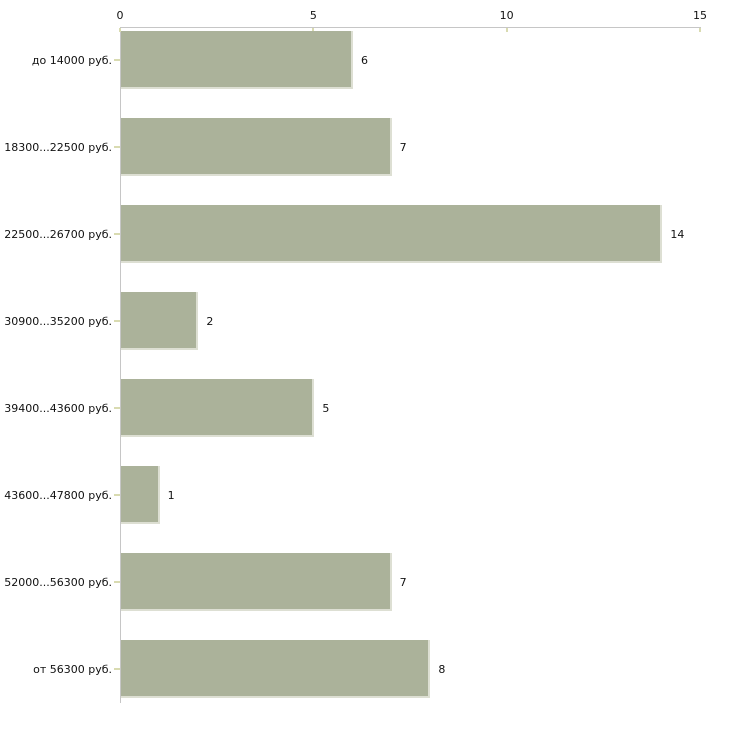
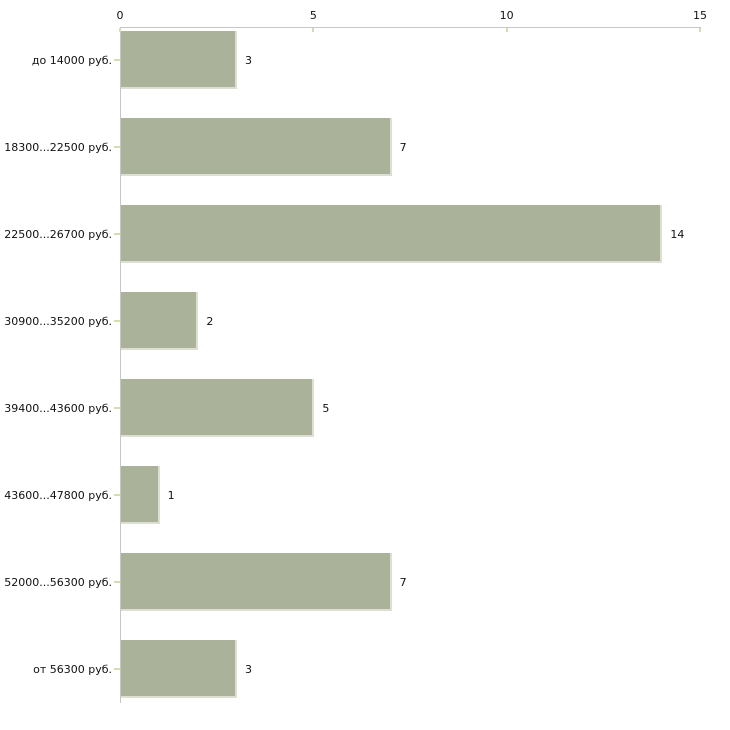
до 14000 руб.: 6 -> 3
от 56300 руб.: 8 -> 3
